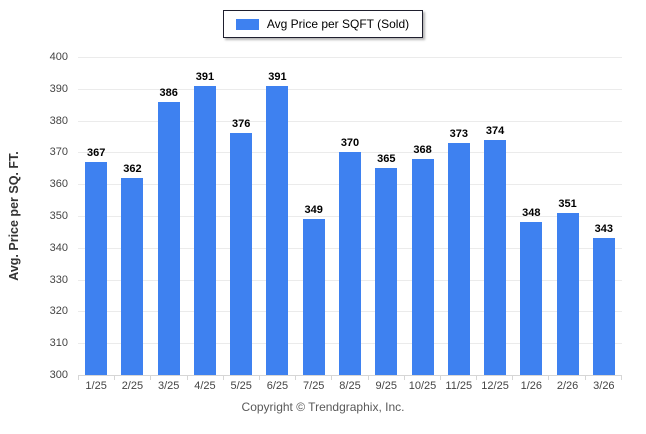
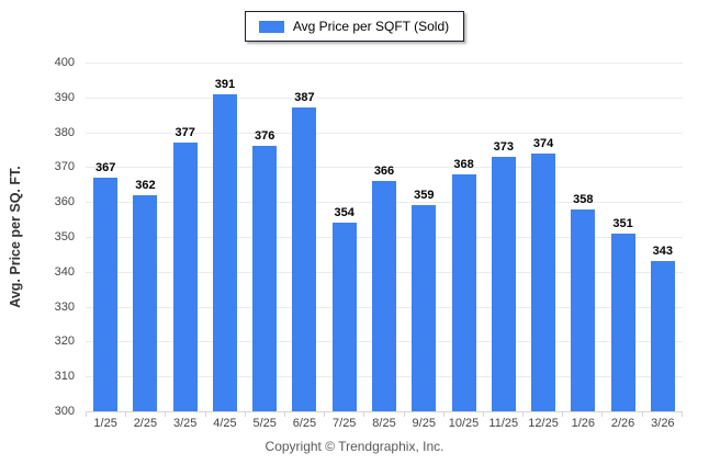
3/25: 386 -> 377
6/25: 391 -> 387
7/25: 349 -> 354
8/25: 370 -> 366
9/25: 365 -> 359
1/26: 348 -> 358
